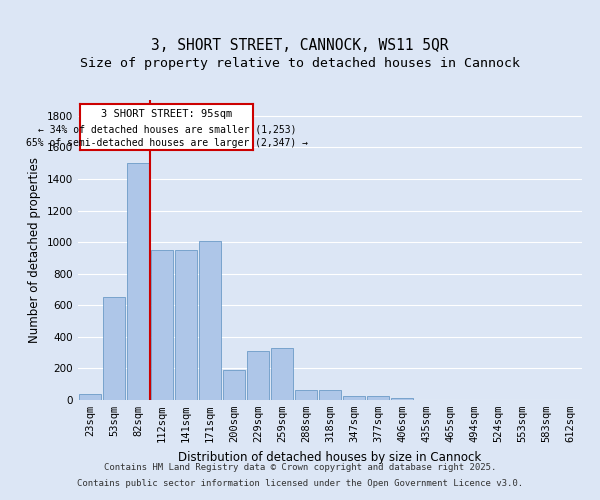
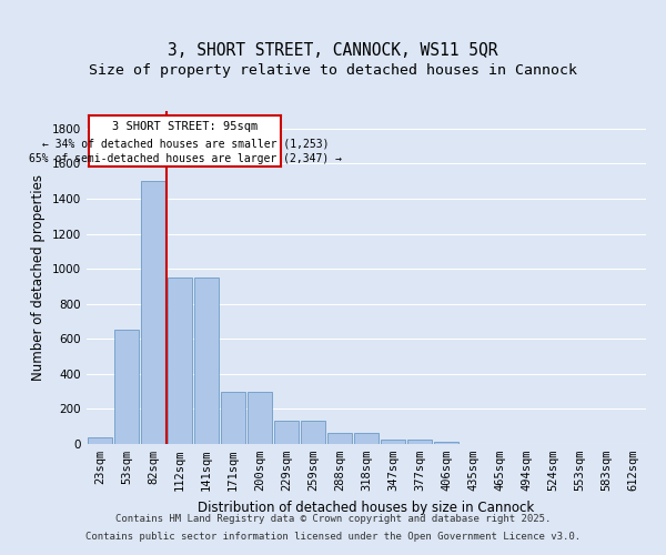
171sqm: 1010 -> 300
200sqm: 190 -> 300
229sqm: 310 -> 130
259sqm: 330 -> 130
